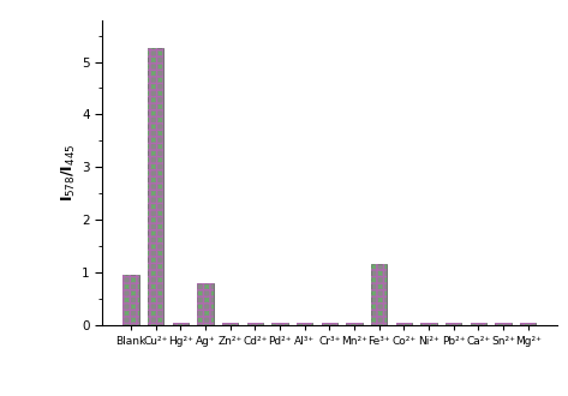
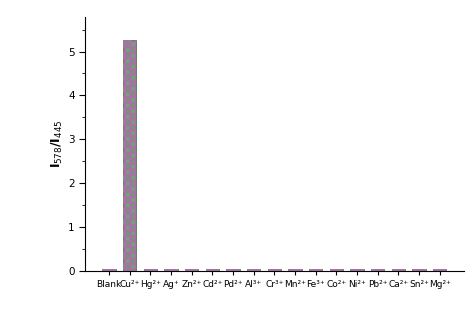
Blank: 0.95 -> 0.04
Ag⁺: 0.80 -> 0.04
Fe³⁺: 1.15 -> 0.04
